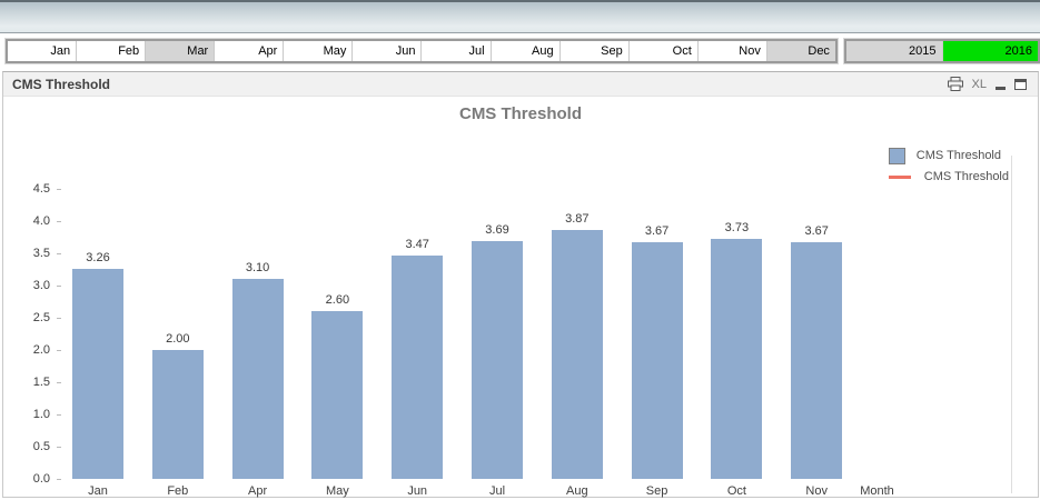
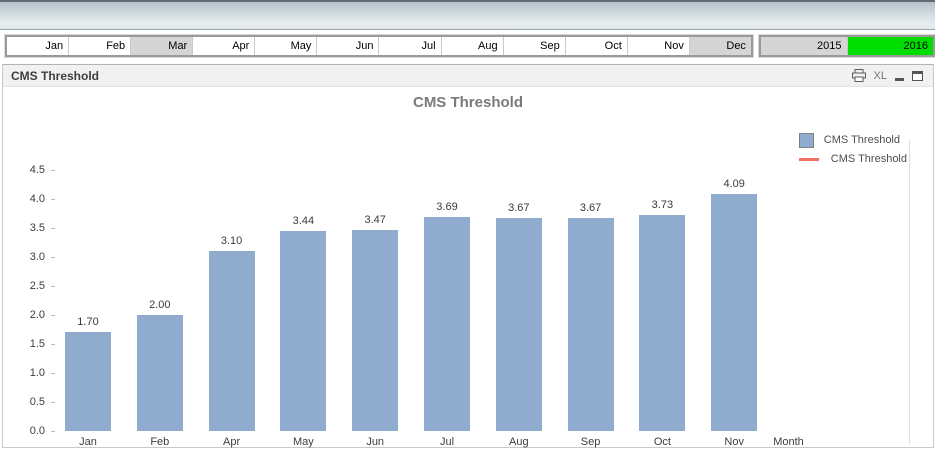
Jan: 3.26 -> 1.70
May: 2.60 -> 3.44
Aug: 3.87 -> 3.67
Nov: 3.67 -> 4.09
